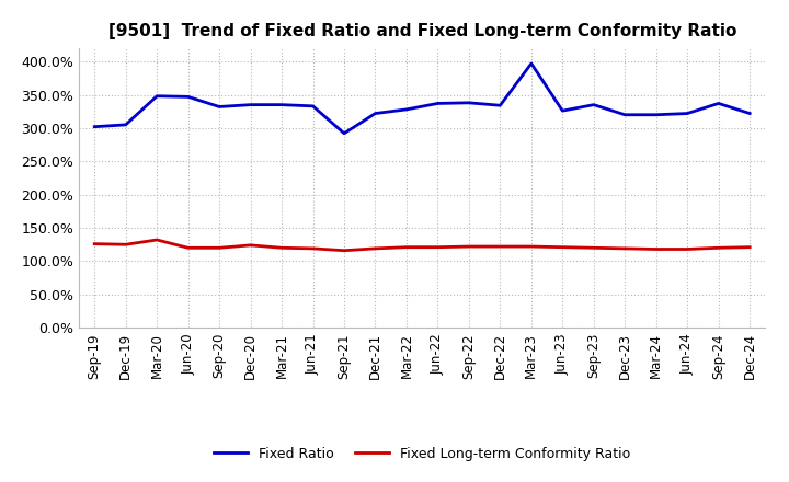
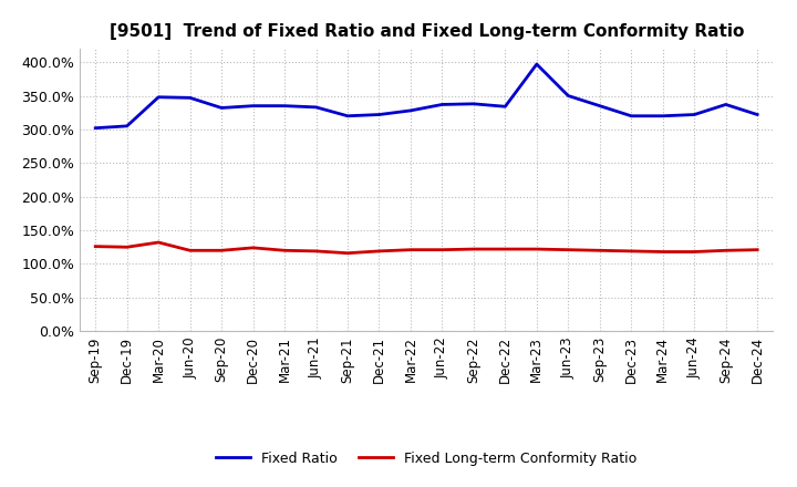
Fixed Ratio/Sep-21: 292% -> 320%
Fixed Ratio/Jun-23: 326% -> 350%
